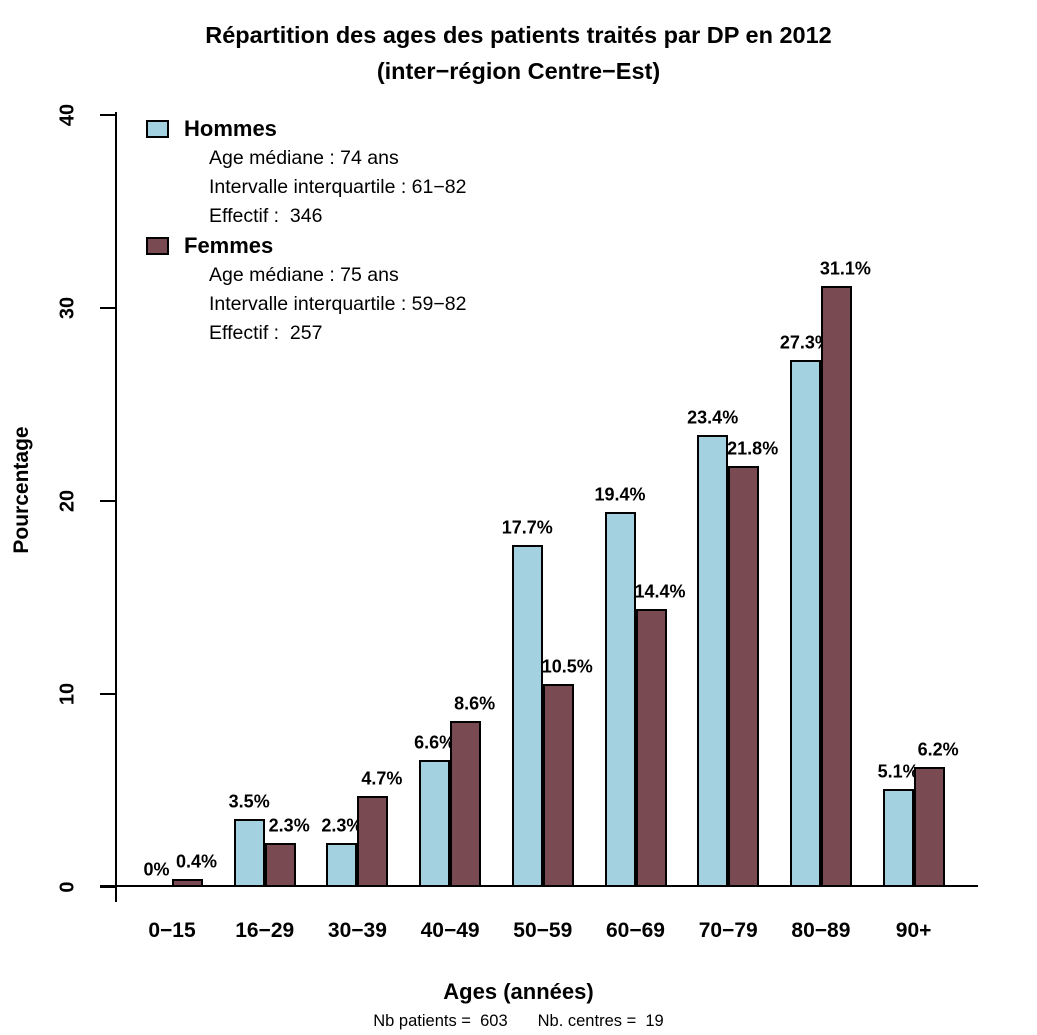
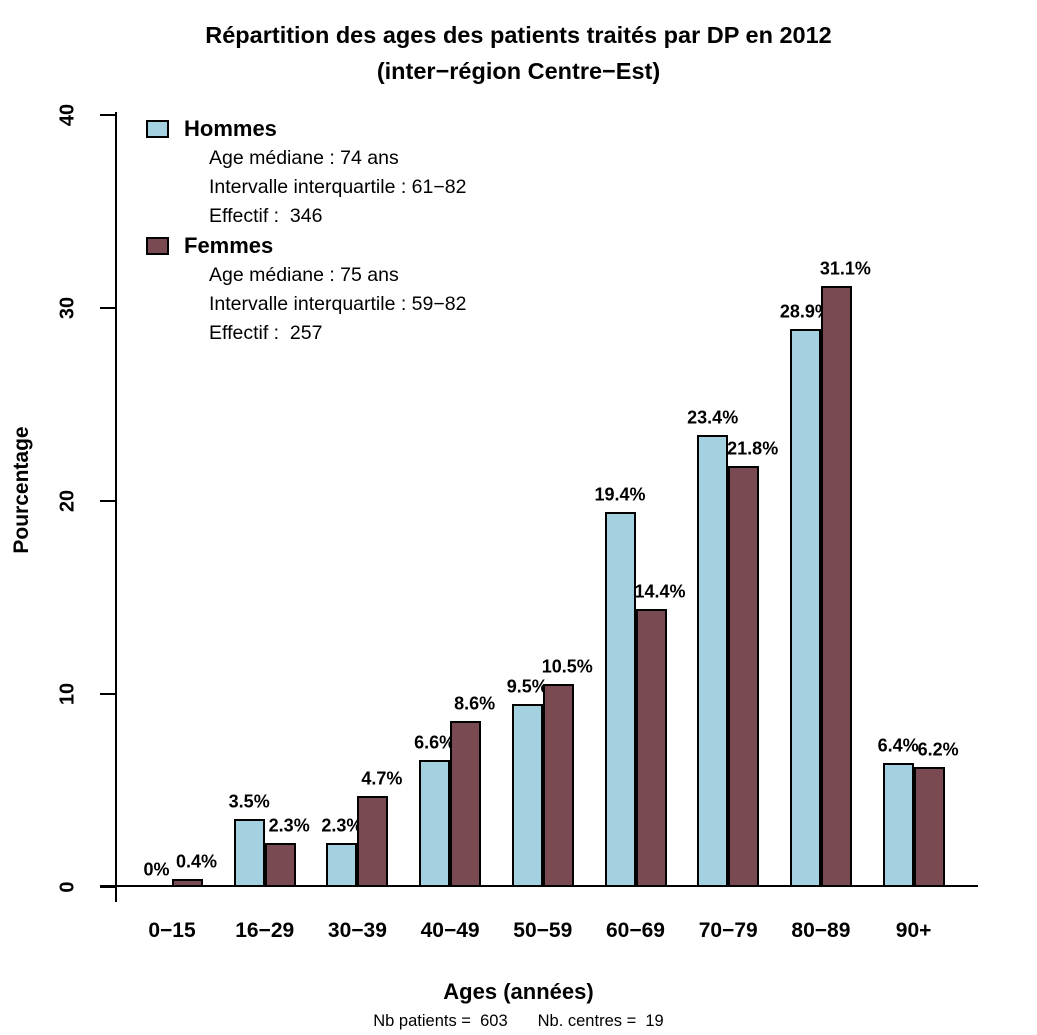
Hommes/50−59: 17.7% -> 9.5%
Hommes/80−89: 27.3% -> 28.9%
Hommes/90+: 5.1% -> 6.4%
